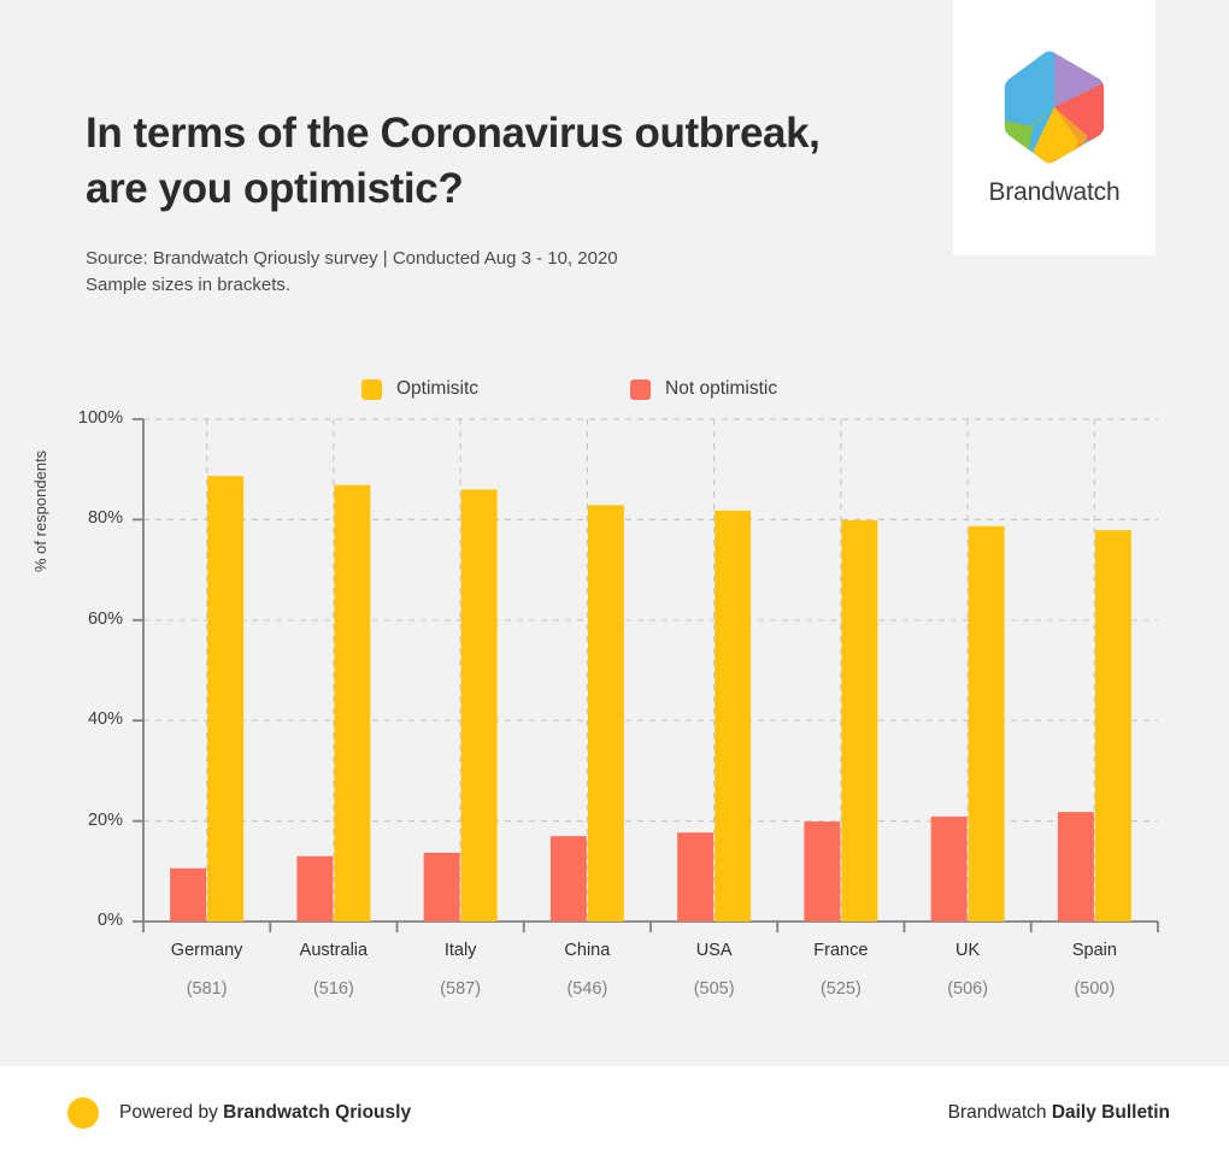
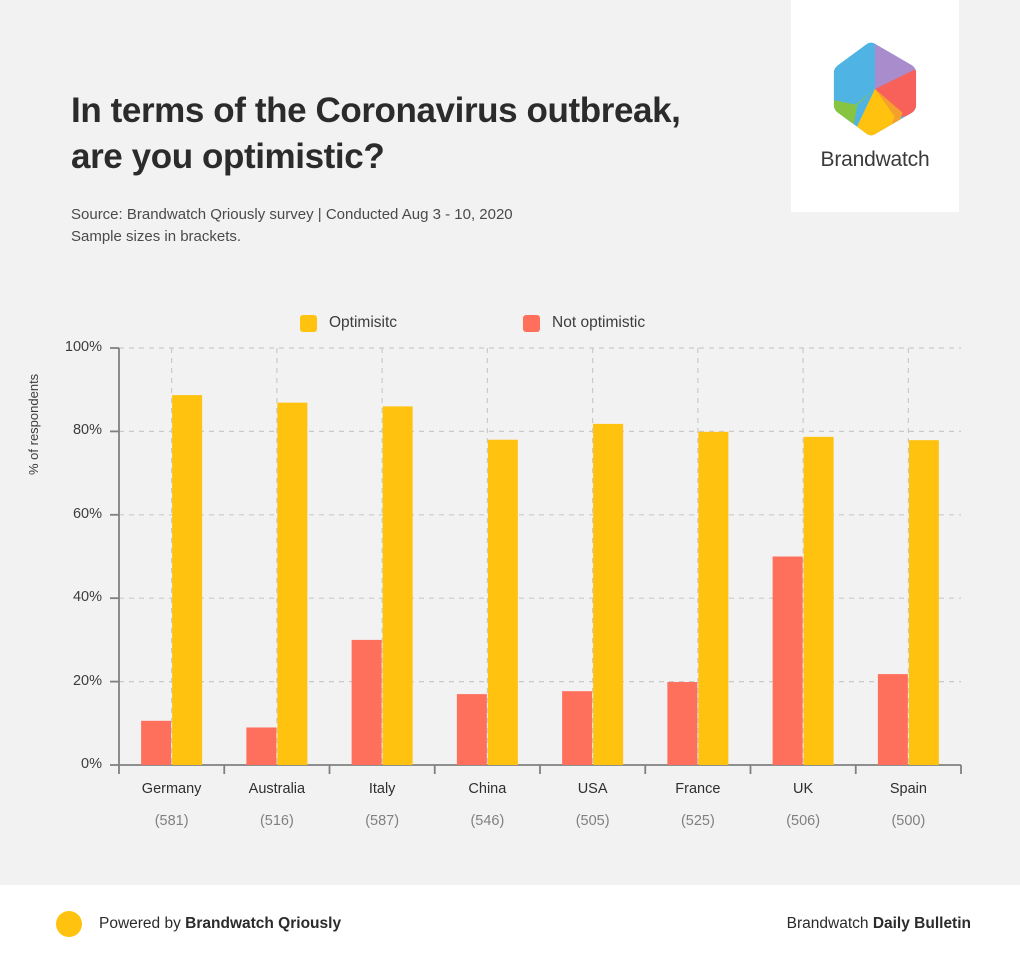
Not optimistic/Australia: 13% -> 9%
Not optimistic/Italy: 14% -> 30%
Optimisitc/China: 83% -> 78%
Not optimistic/UK: 21% -> 50%
